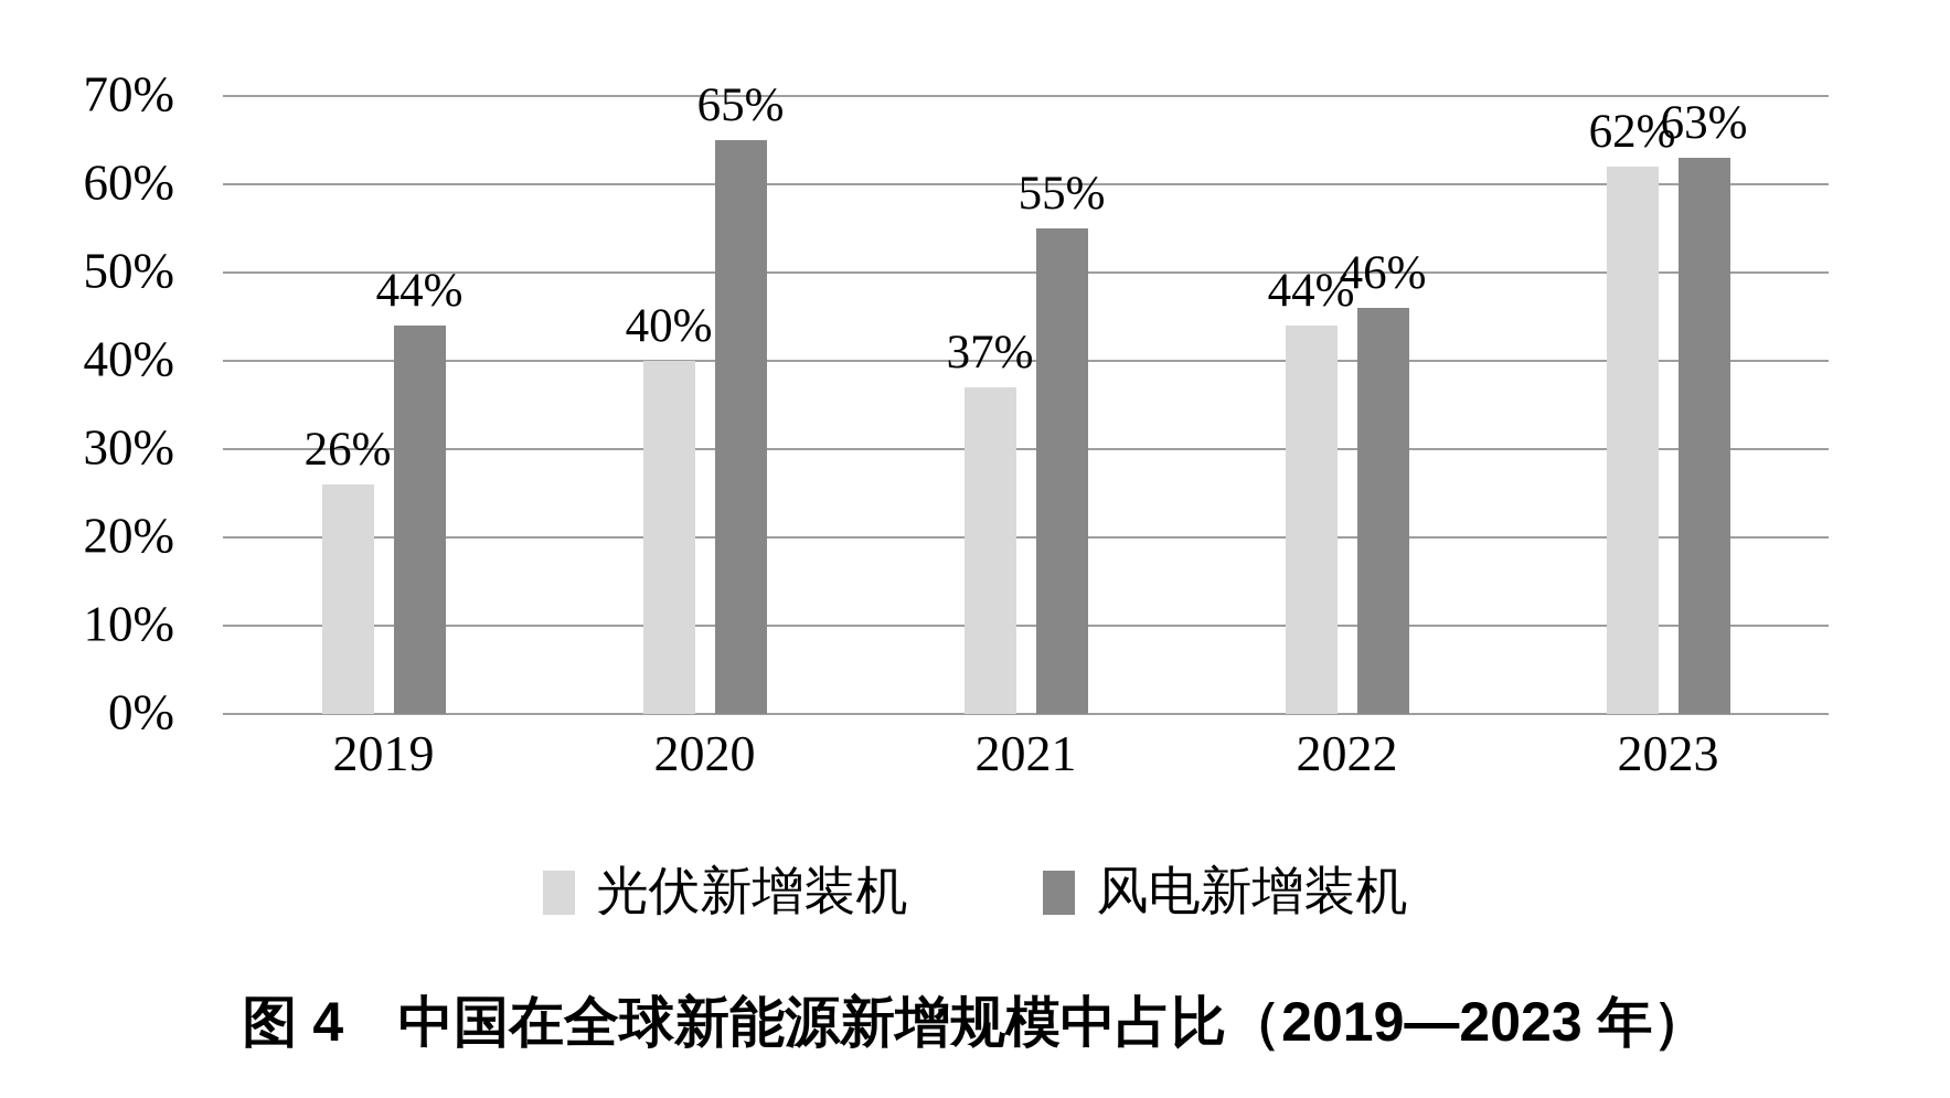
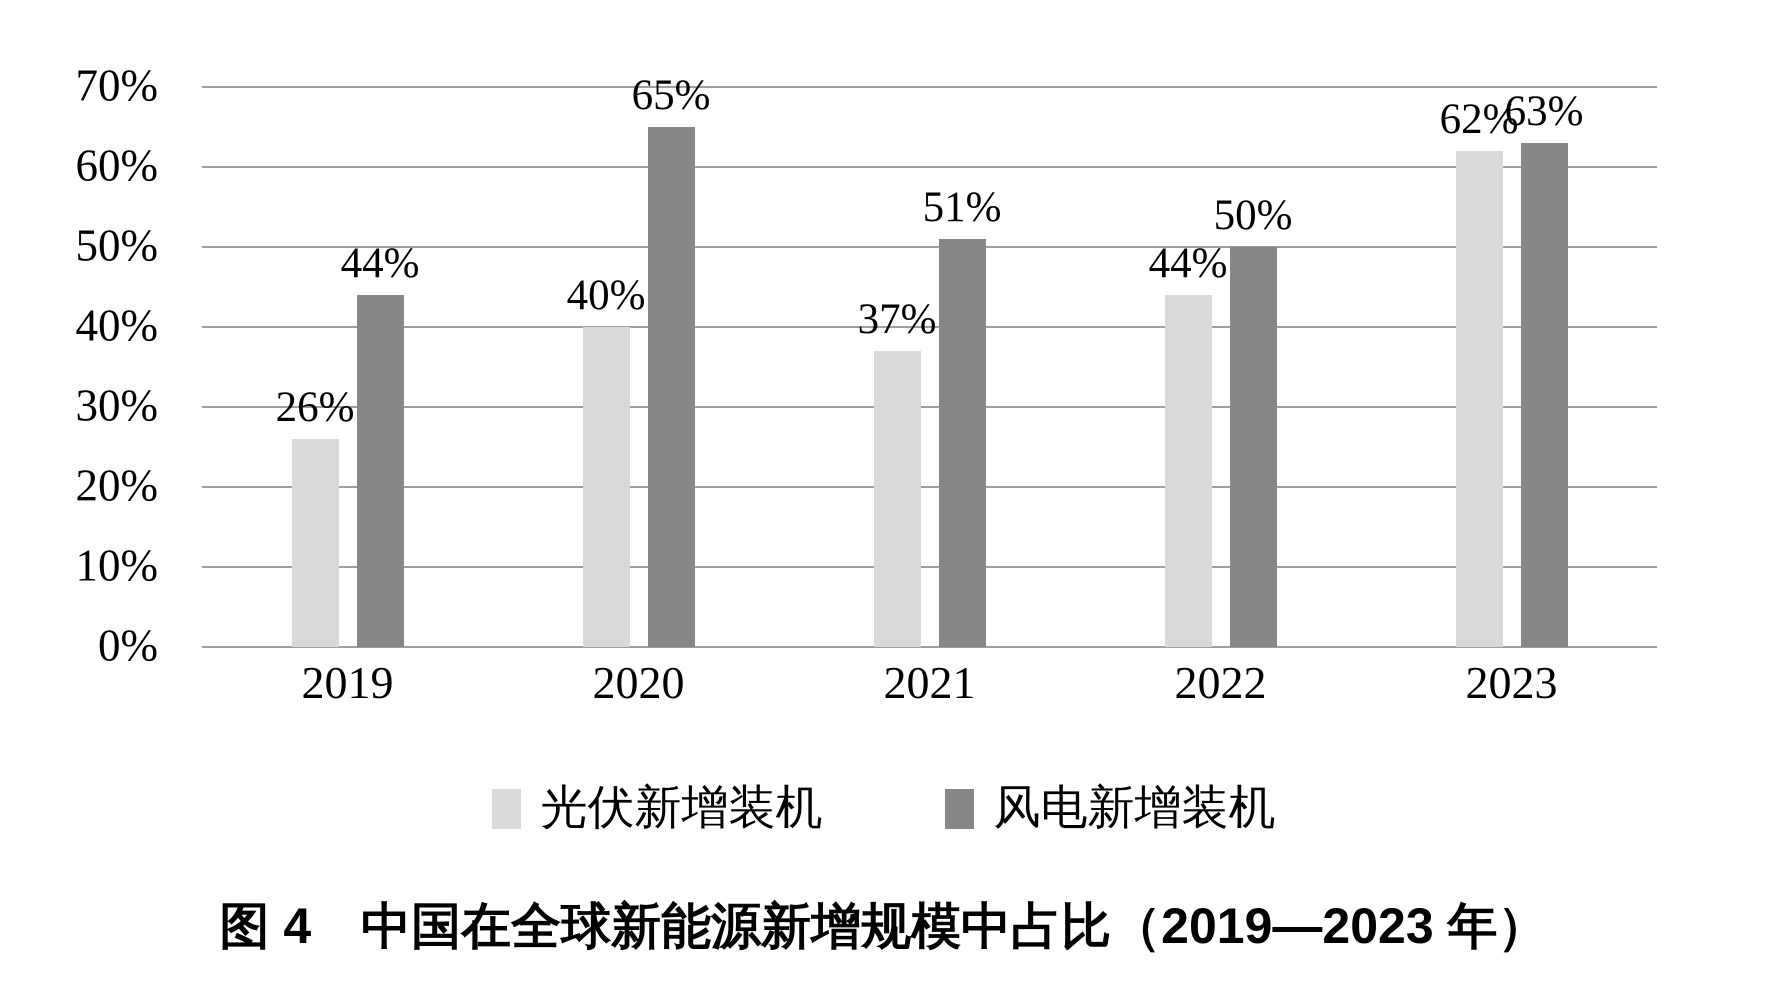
风电新增装机/2021: 55% -> 51%
风电新增装机/2022: 46% -> 50%
